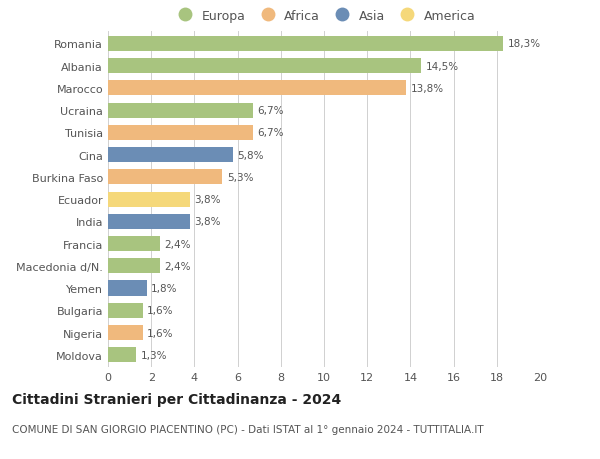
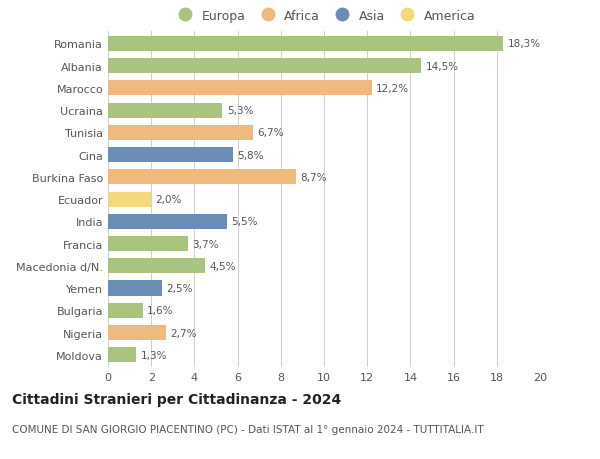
Marocco: 13,8% -> 12,2%
Ucraina: 6,7% -> 5,3%
Burkina Faso: 5,3% -> 8,7%
Ecuador: 3,8% -> 2,0%
India: 3,8% -> 5,5%
Francia: 2,4% -> 3,7%
Macedonia d/N.: 2,4% -> 4,5%
Yemen: 1,8% -> 2,5%
Nigeria: 1,6% -> 2,7%
